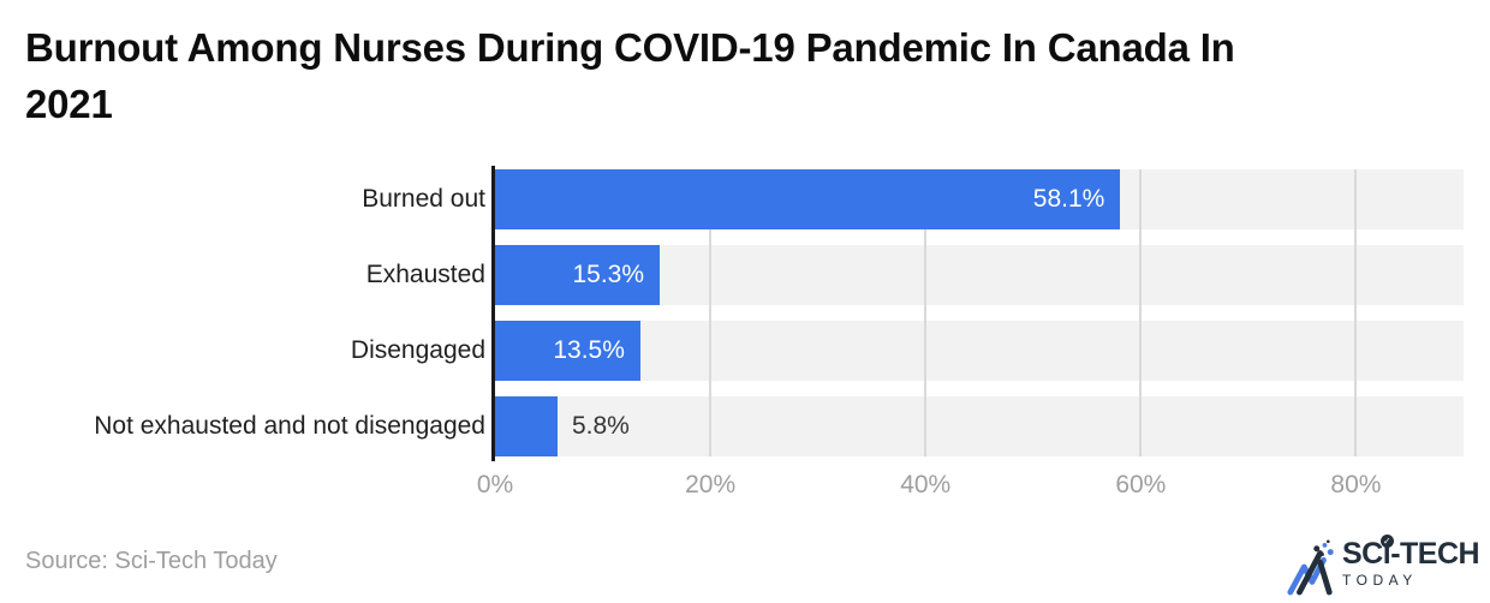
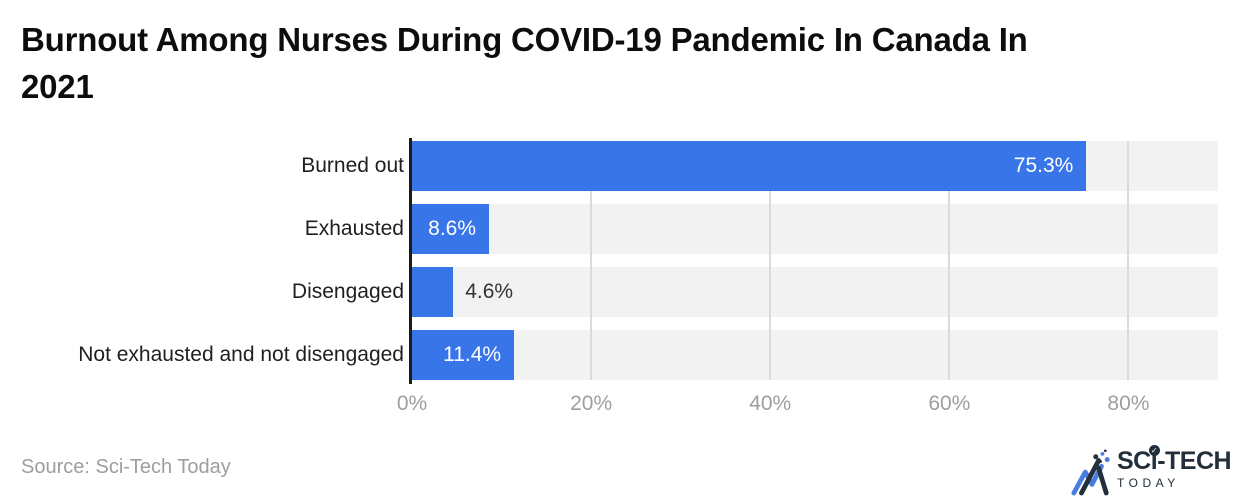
Burned out: 58.1% -> 75.3%
Exhausted: 15.3% -> 8.6%
Disengaged: 13.5% -> 4.6%
Not exhausted and not disengaged: 5.8% -> 11.4%
